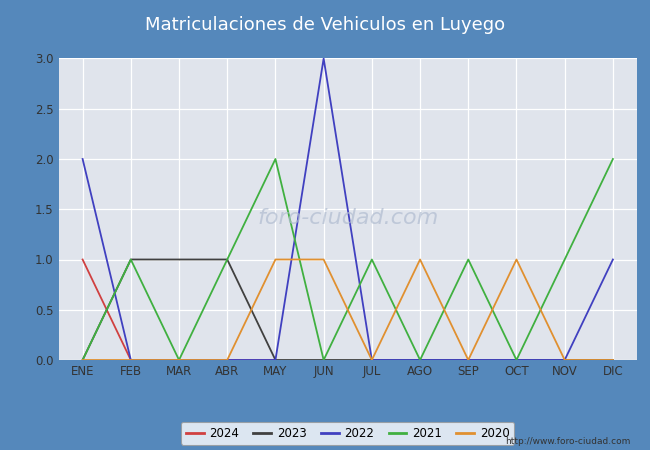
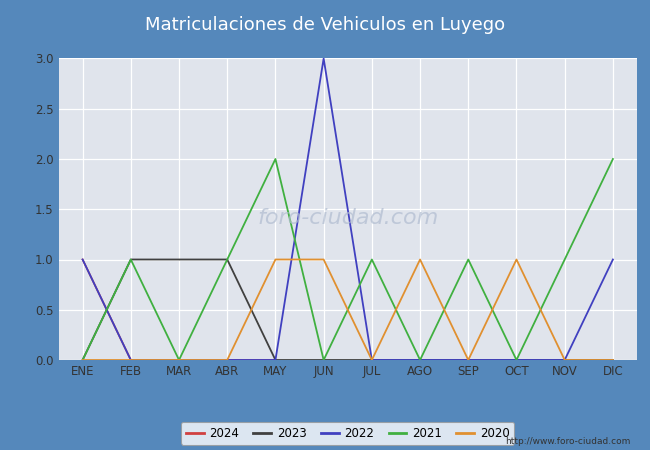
2022/ENE: 2 -> 1
